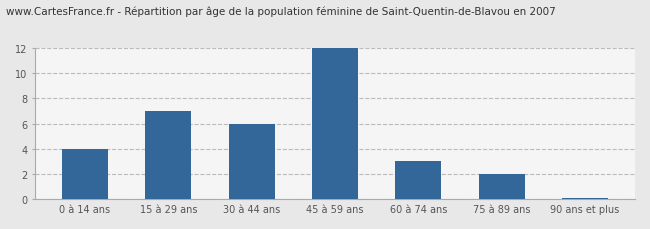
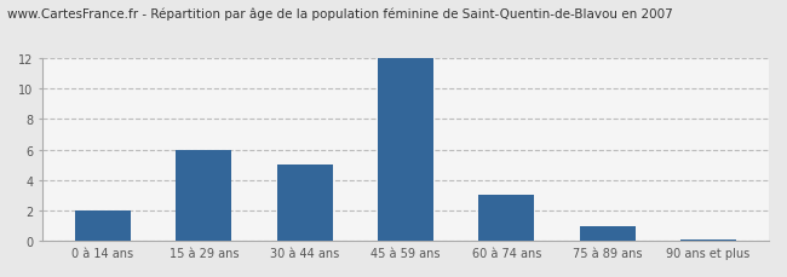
0 à 14 ans: 4.0 -> 2.0
15 à 29 ans: 7.0 -> 6.0
30 à 44 ans: 6.0 -> 5.0
75 à 89 ans: 2.0 -> 1.0
